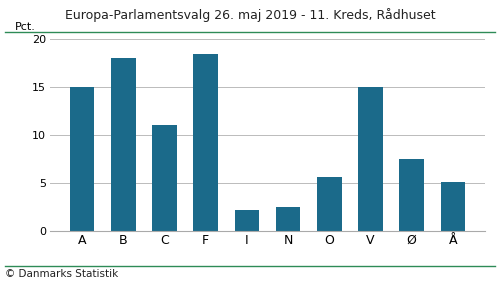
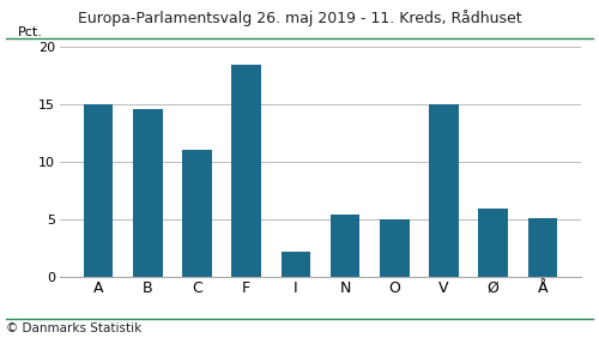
B: 18.1 -> 14.6
N: 2.5 -> 5.4
O: 5.7 -> 5.0
Ø: 7.5 -> 6.0
